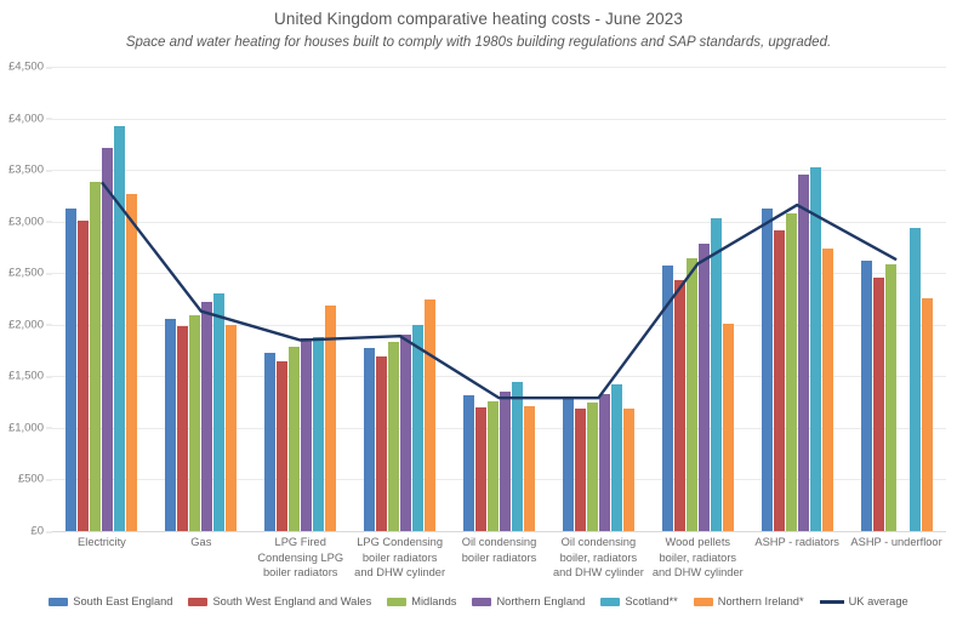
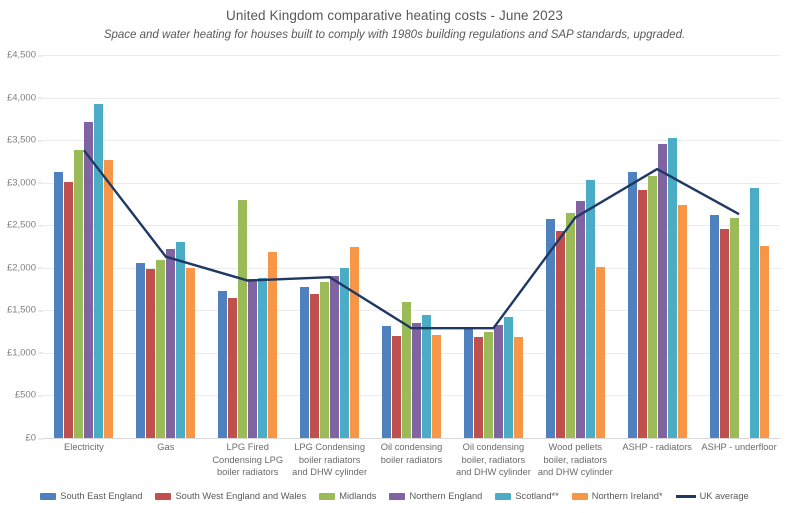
Midlands/LPG Fired Condensing LPG boiler radiators: £1800 -> £2800
Midlands/Oil condensing boiler radiators: £1300 -> £1600
